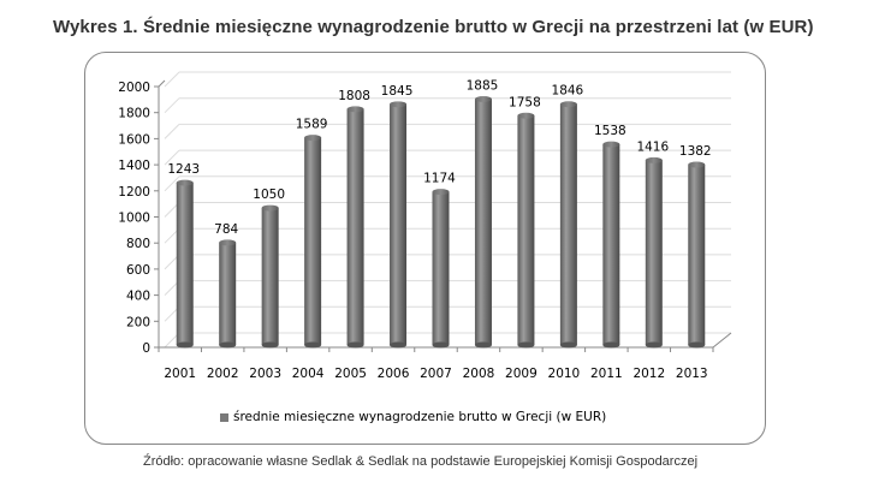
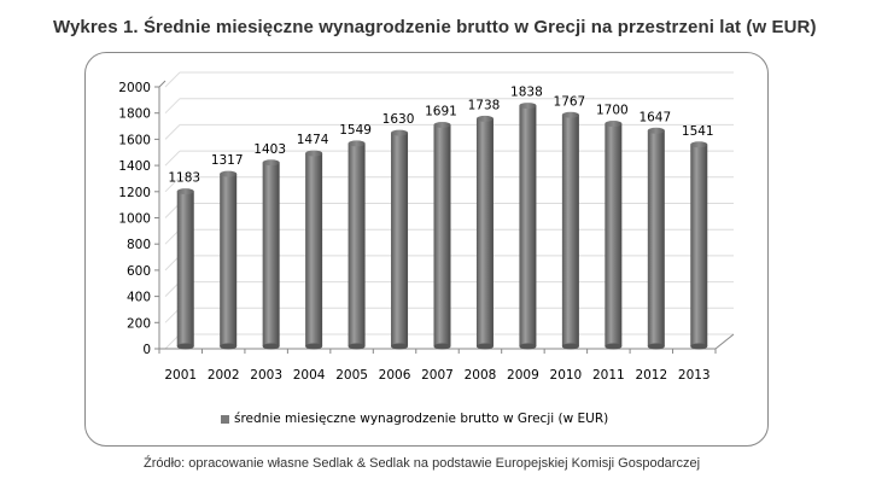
2001: 1243 -> 1183
2002: 784 -> 1317
2003: 1050 -> 1403
2004: 1589 -> 1474
2005: 1808 -> 1549
2006: 1845 -> 1630
2007: 1174 -> 1691
2008: 1885 -> 1738
2009: 1758 -> 1838
2010: 1846 -> 1767
2011: 1538 -> 1700
2012: 1416 -> 1647
2013: 1382 -> 1541
